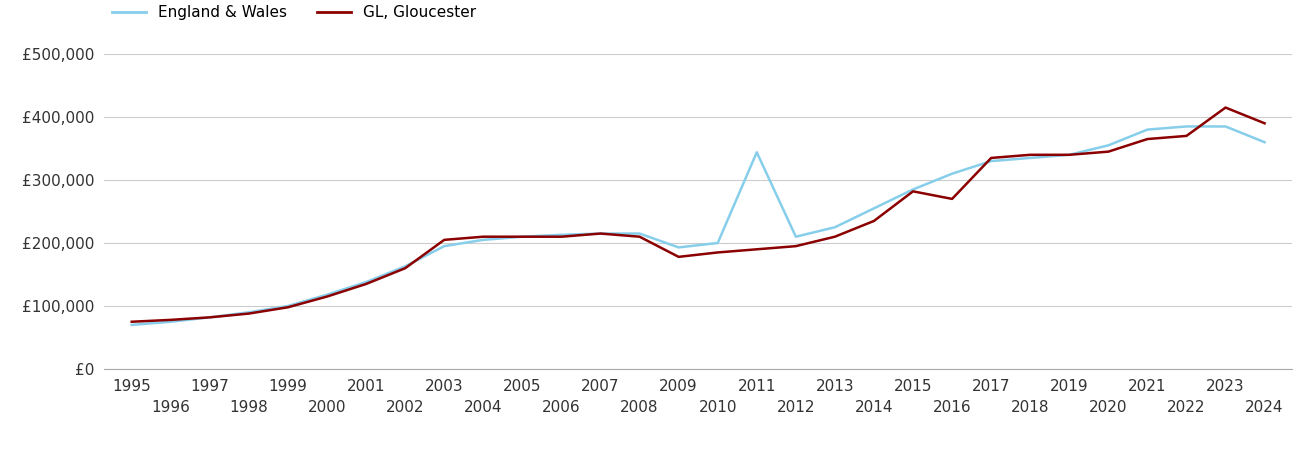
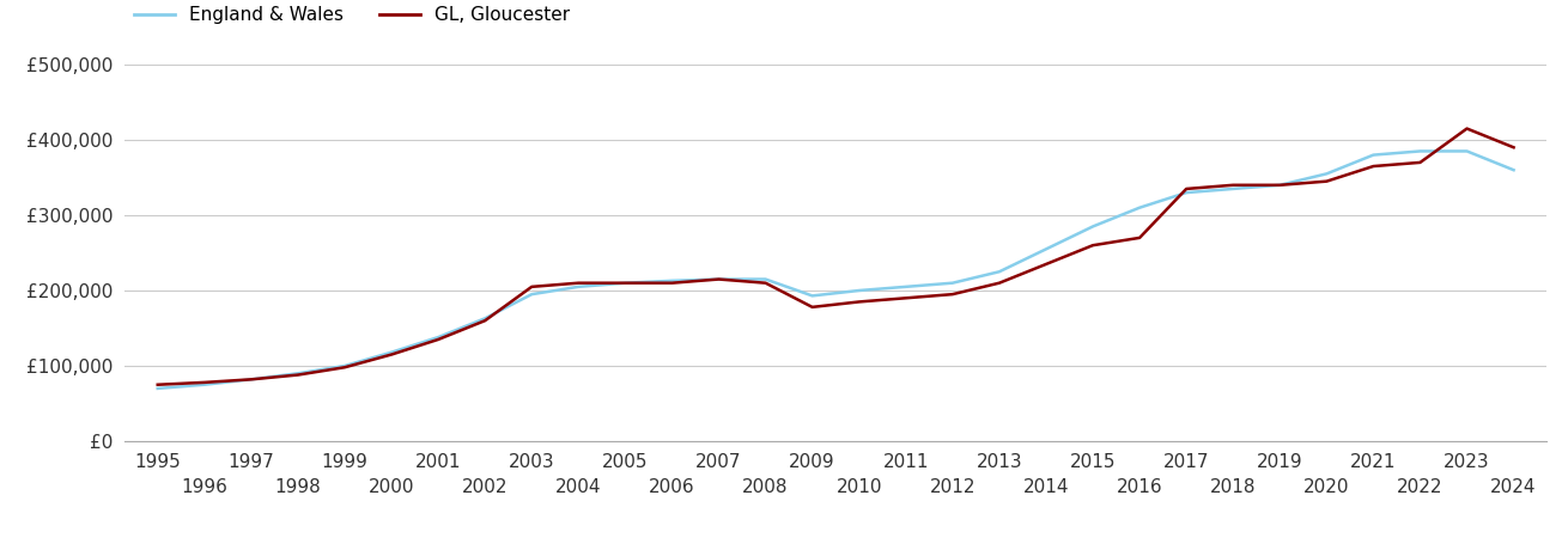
England & Wales/2011: £344,000 -> £205,000
GL, Gloucester/2015: £282,000 -> £260,000
